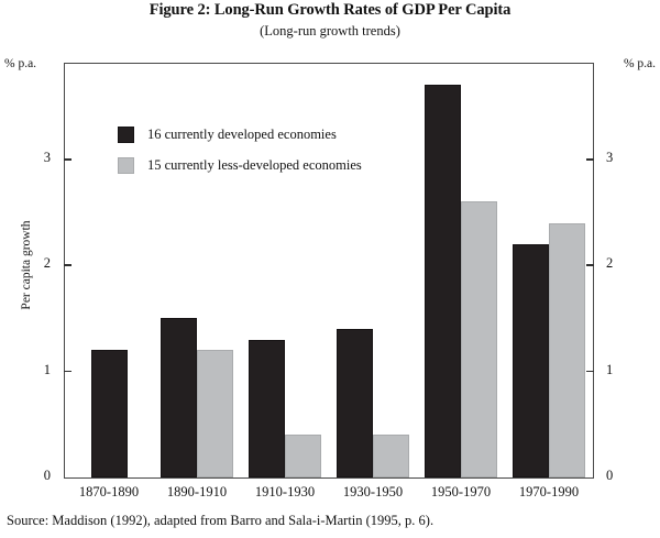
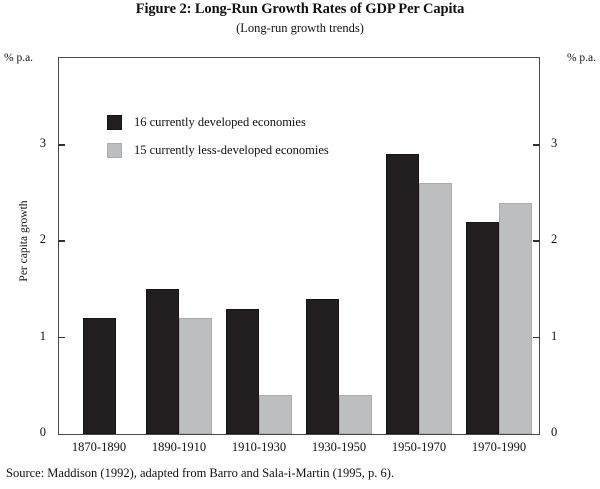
16 currently developed economies/1950-1970: 3.7 -> 2.9
